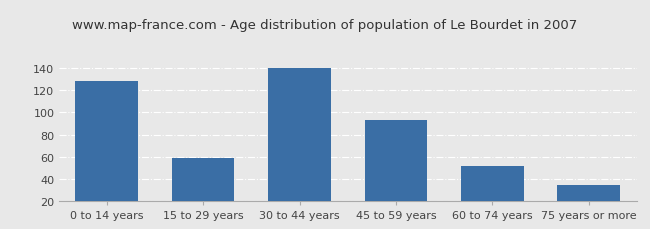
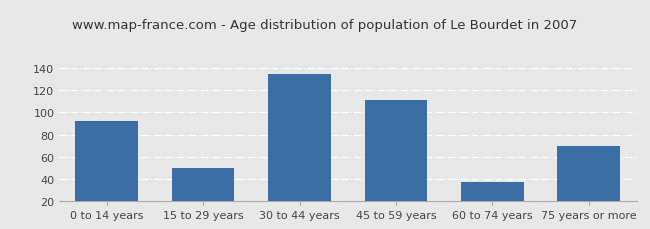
0 to 14 years: 128 -> 92
15 to 29 years: 59 -> 50
30 to 44 years: 140 -> 134
45 to 59 years: 93 -> 111
60 to 74 years: 52 -> 37
75 years or more: 35 -> 70
